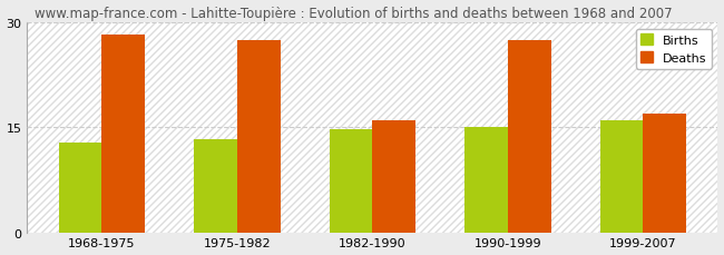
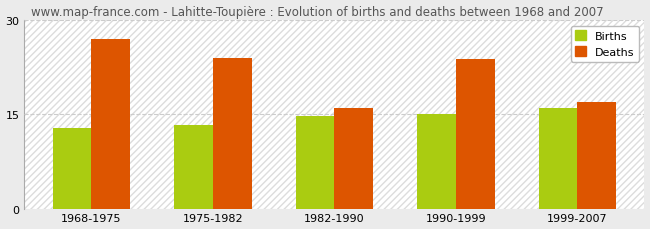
Deaths/1968-1975: 28.2 -> 27.0
Deaths/1975-1982: 27.5 -> 24.0
Deaths/1990-1999: 27.5 -> 23.8
